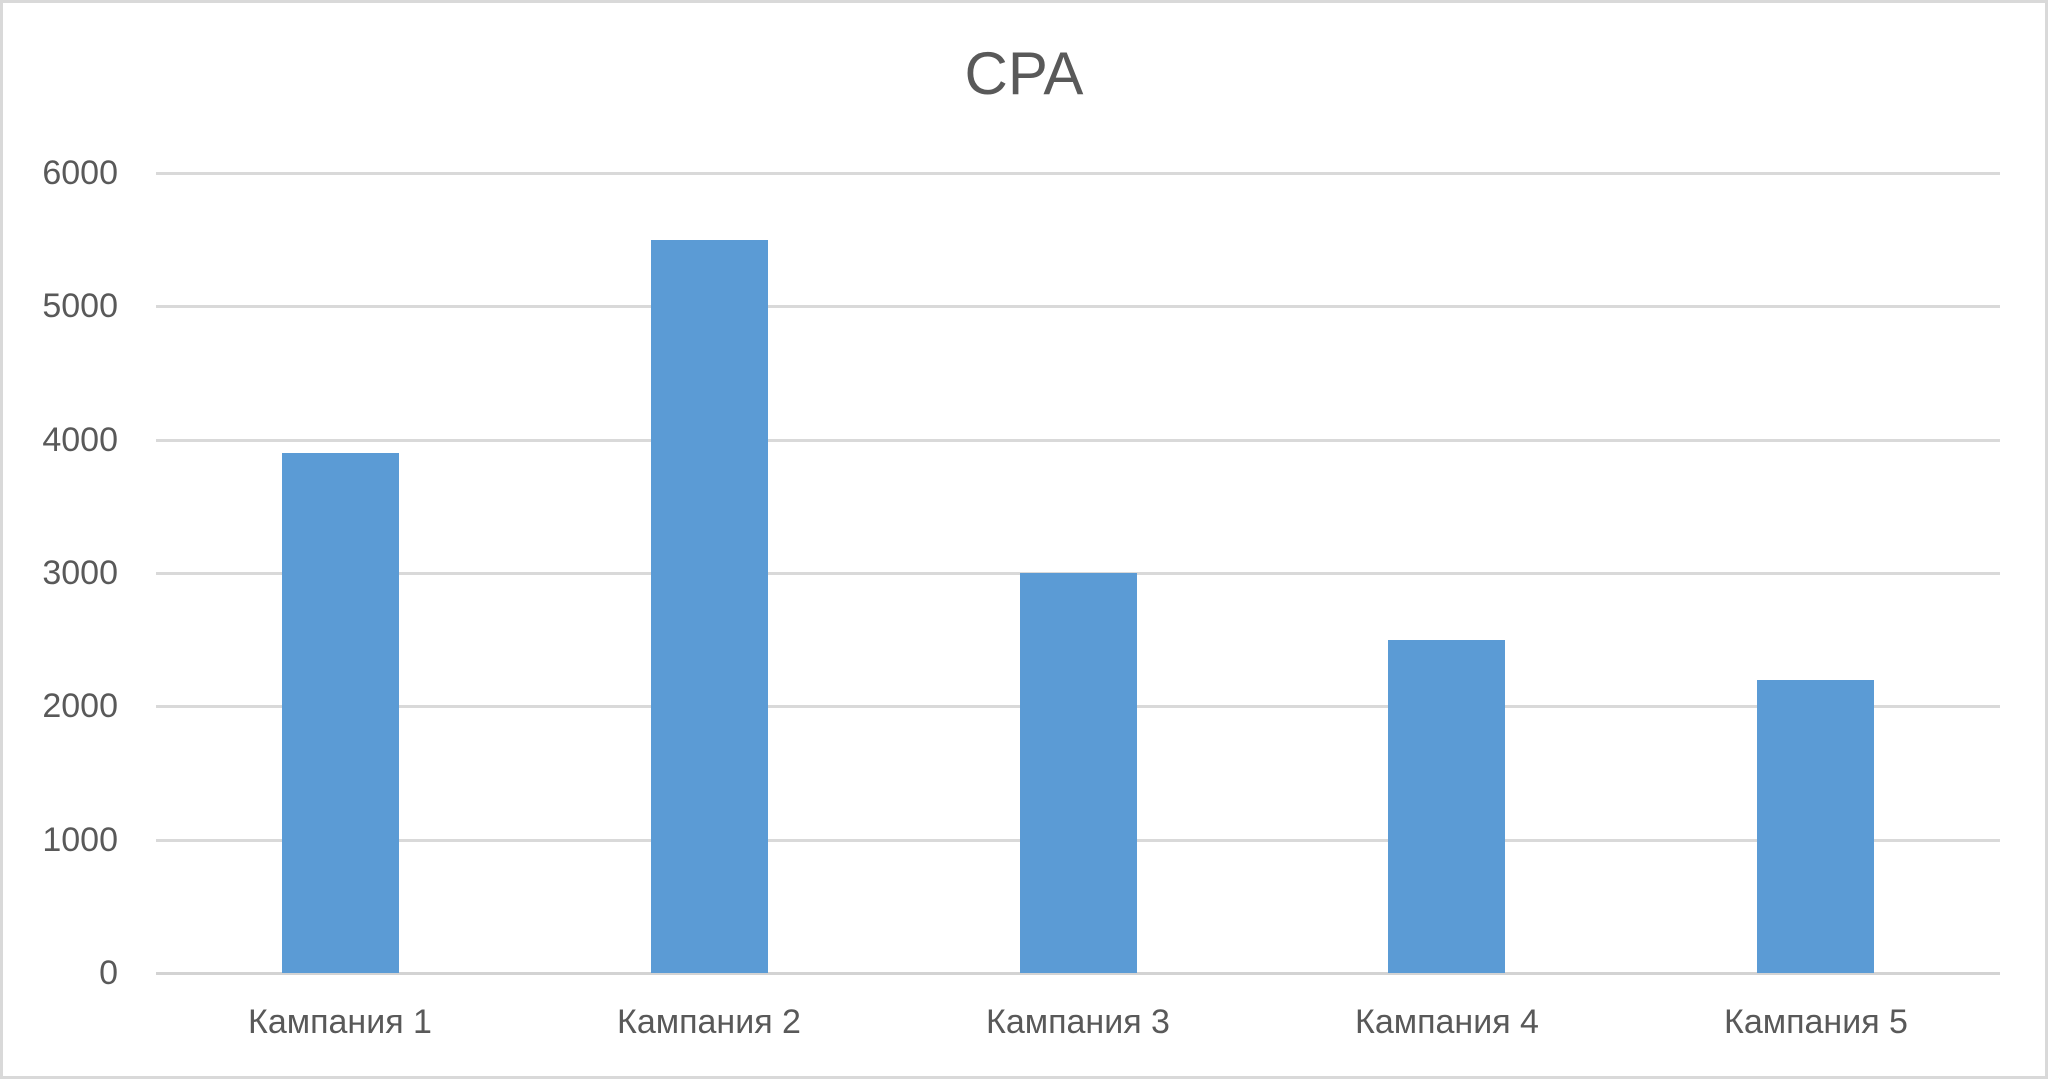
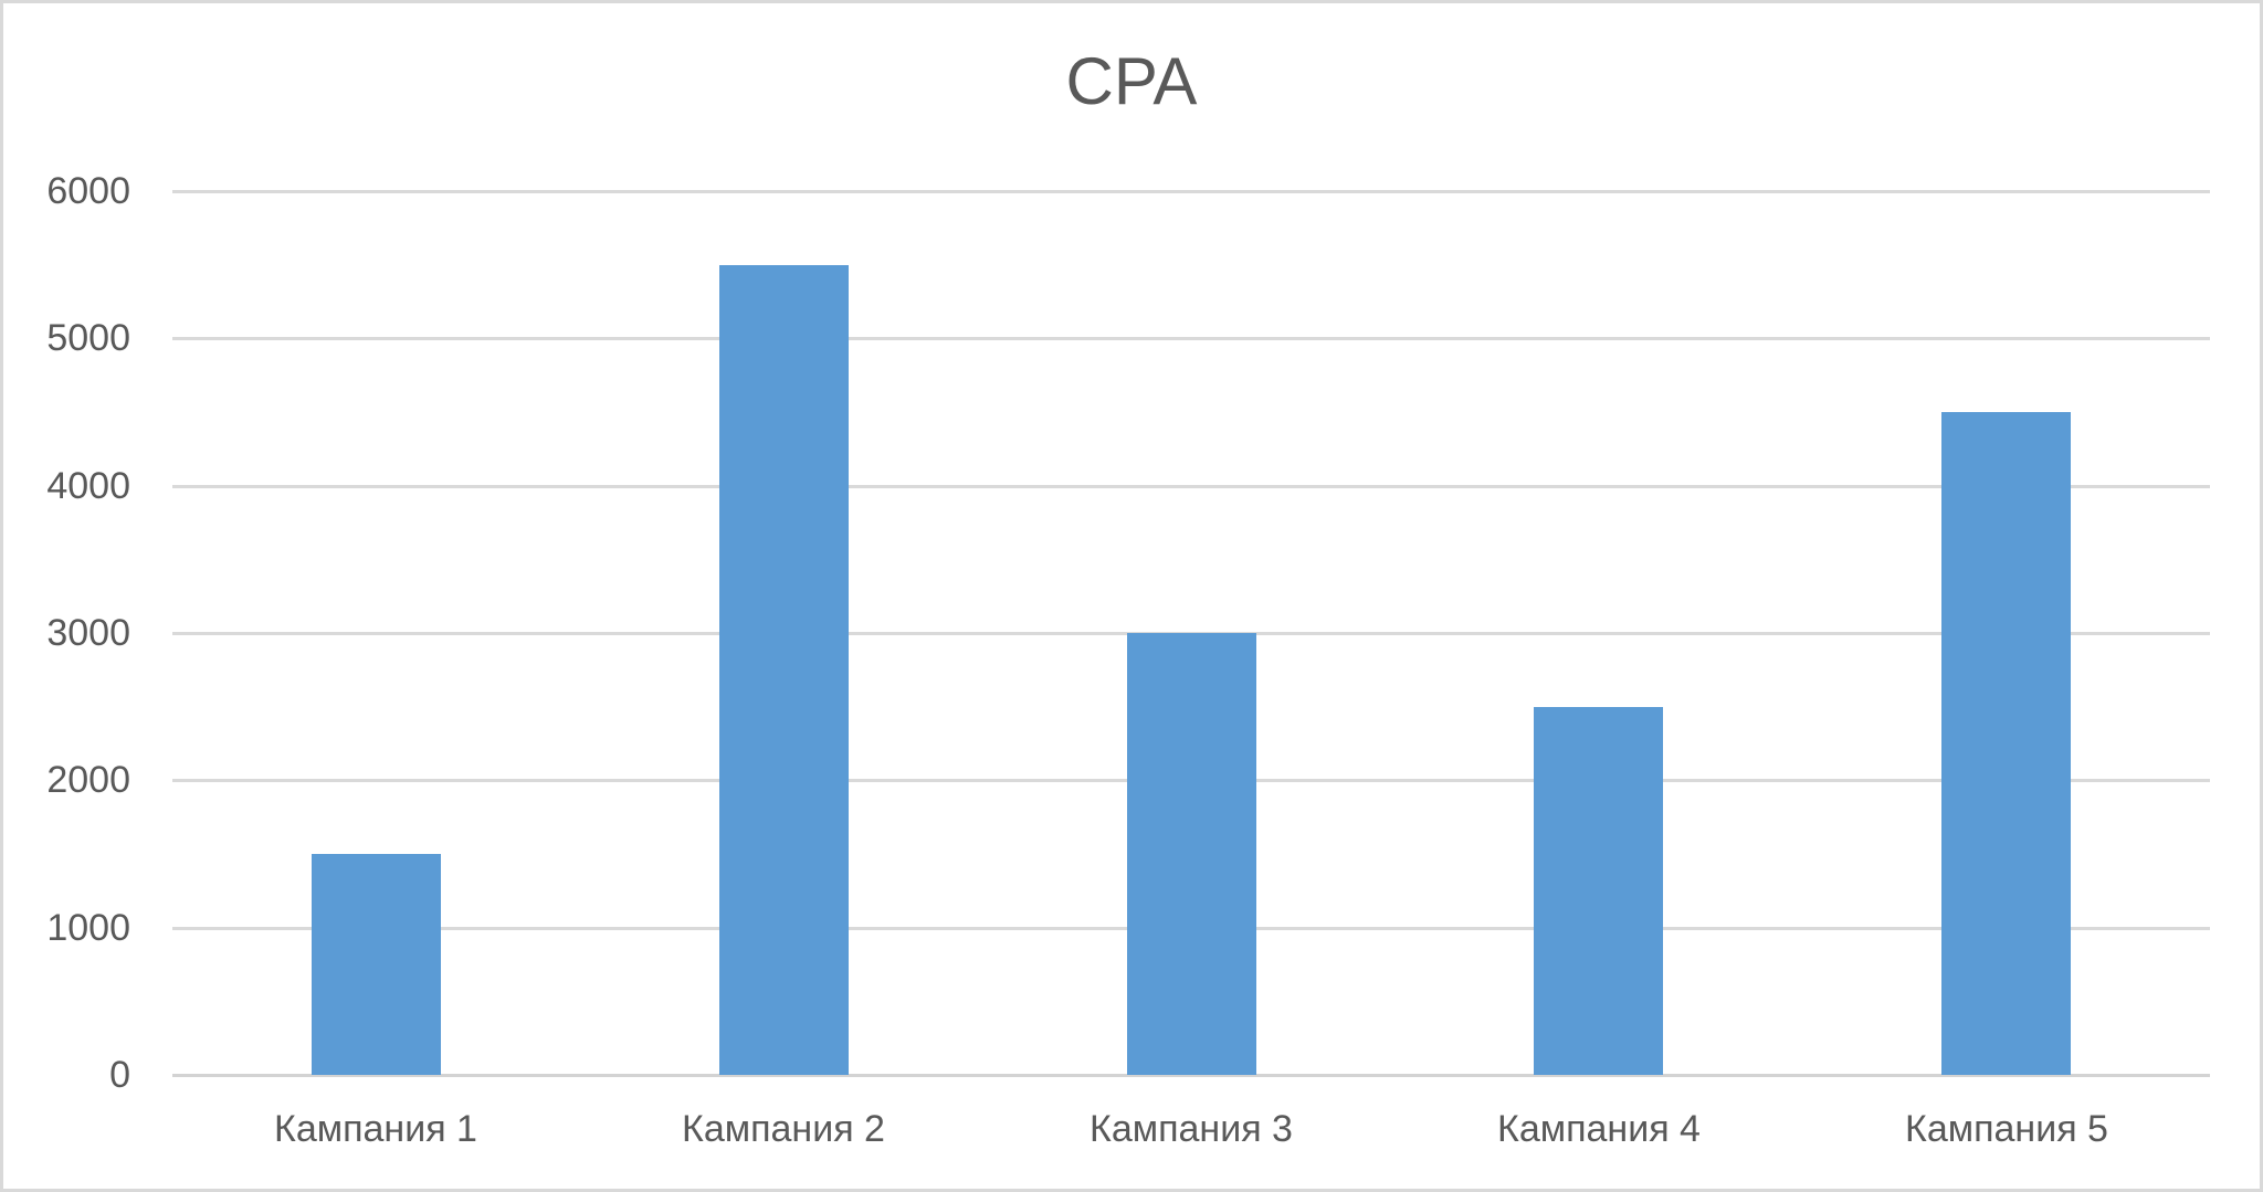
Кампания 1: 3900 -> 1500
Кампания 5: 2200 -> 4500
